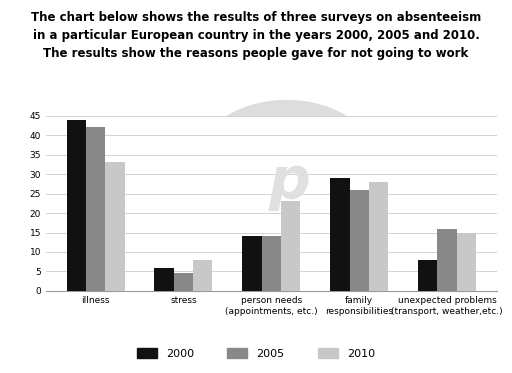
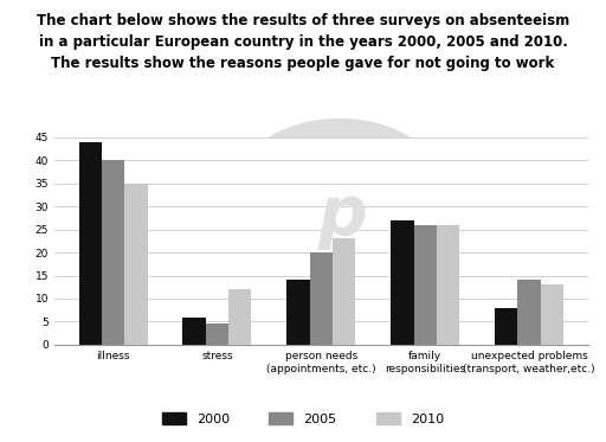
2005/illness: 42.0 -> 40.0
2010/illness: 33 -> 35
2010/stress: 8 -> 12
2005/person needs (appointments, etc.): 14.0 -> 20.0
2000/family responsibilities: 29 -> 27
2010/family responsibilities: 28 -> 26
2005/unexpected problems (transport, weather,etc.): 16.0 -> 14.0
2010/unexpected problems (transport, weather,etc.): 15 -> 13
